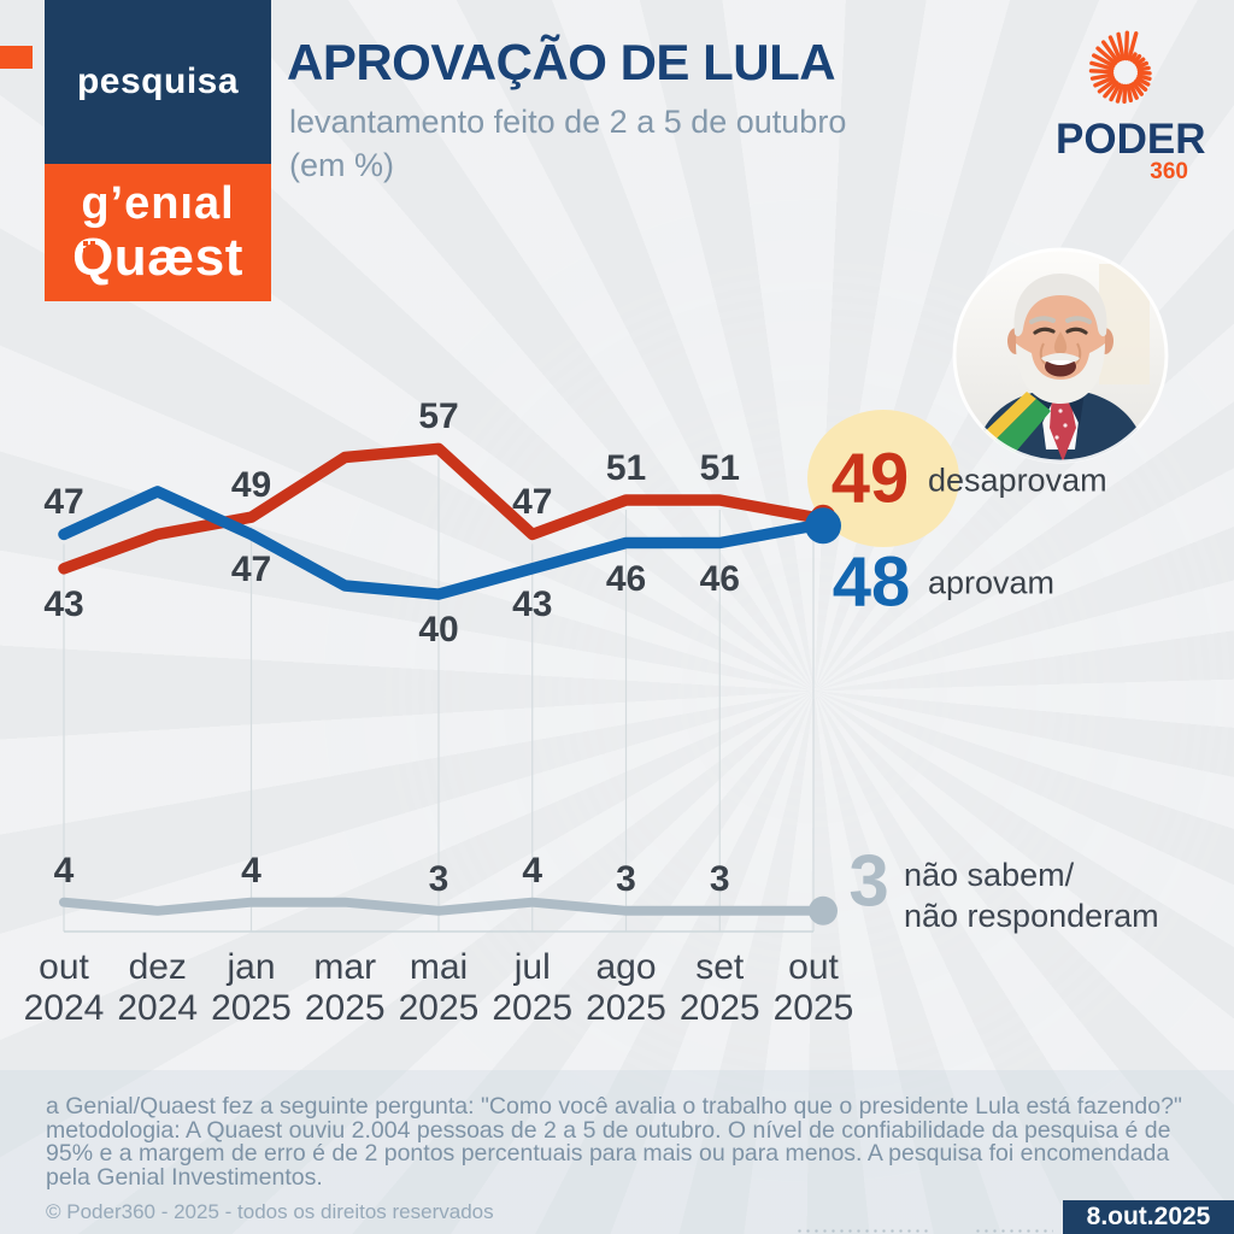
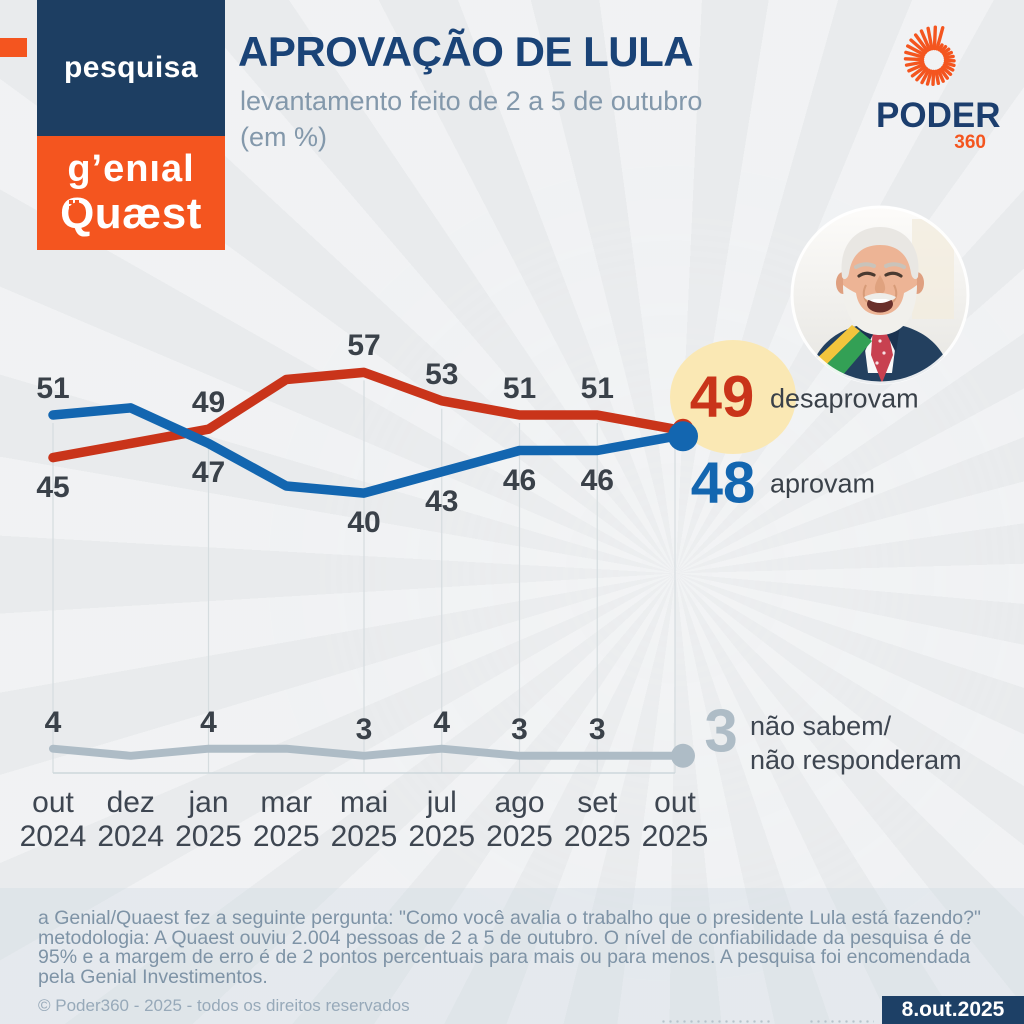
desaprovam/out 2024: 43 -> 45
aprovam/out 2024: 47 -> 51
desaprovam/jul 2025: 47 -> 53
